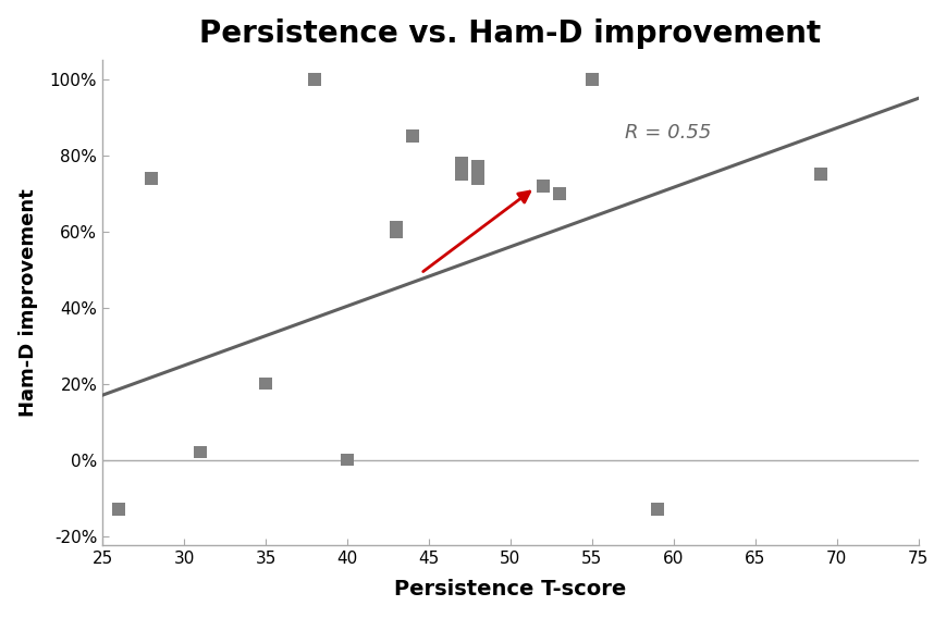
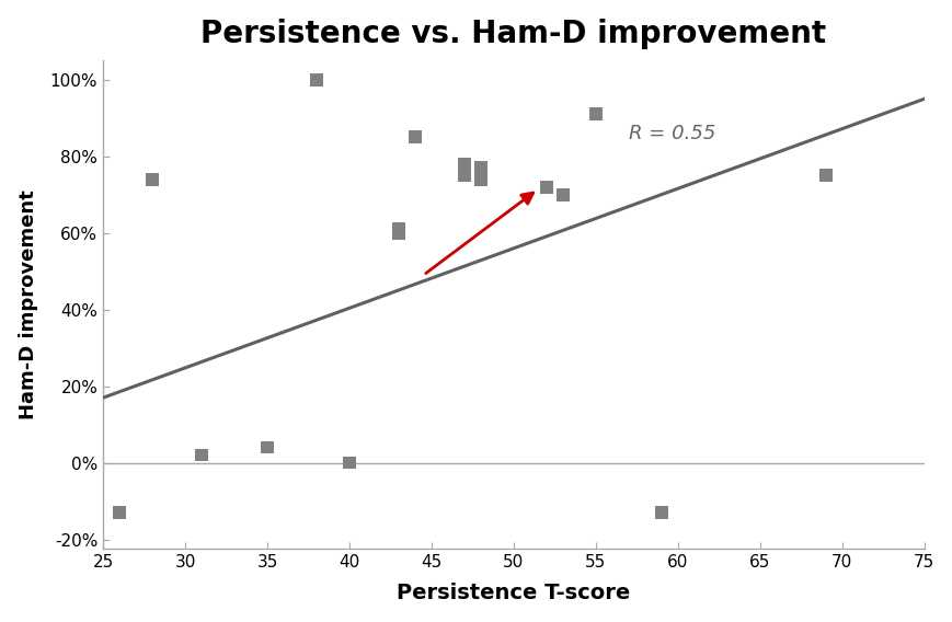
35: 20% -> 4%
55: 100% -> 91%
